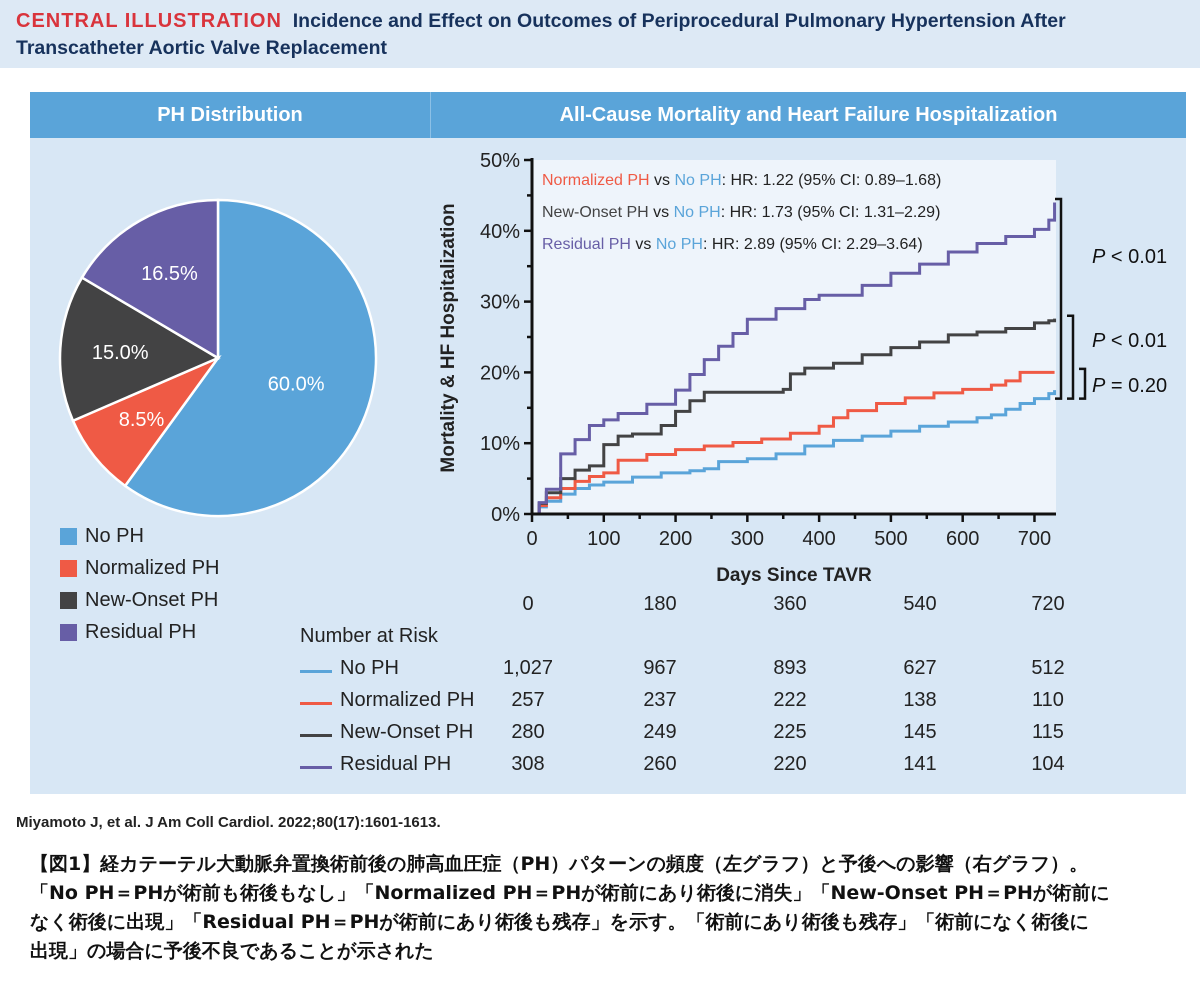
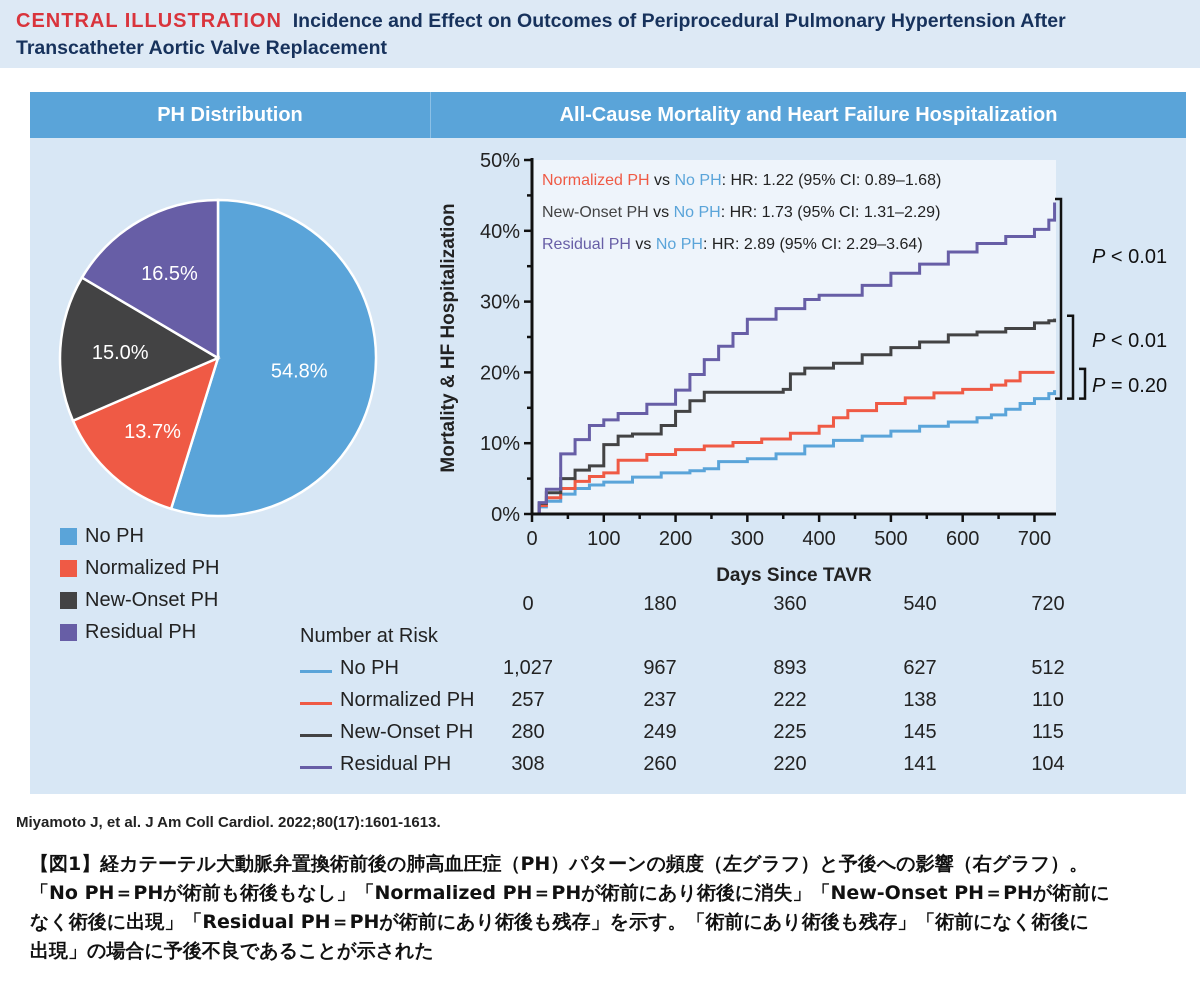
PH Distribution/No PH: 60.0% -> 54.8%
PH Distribution/Normalized PH: 8.5% -> 13.7%
